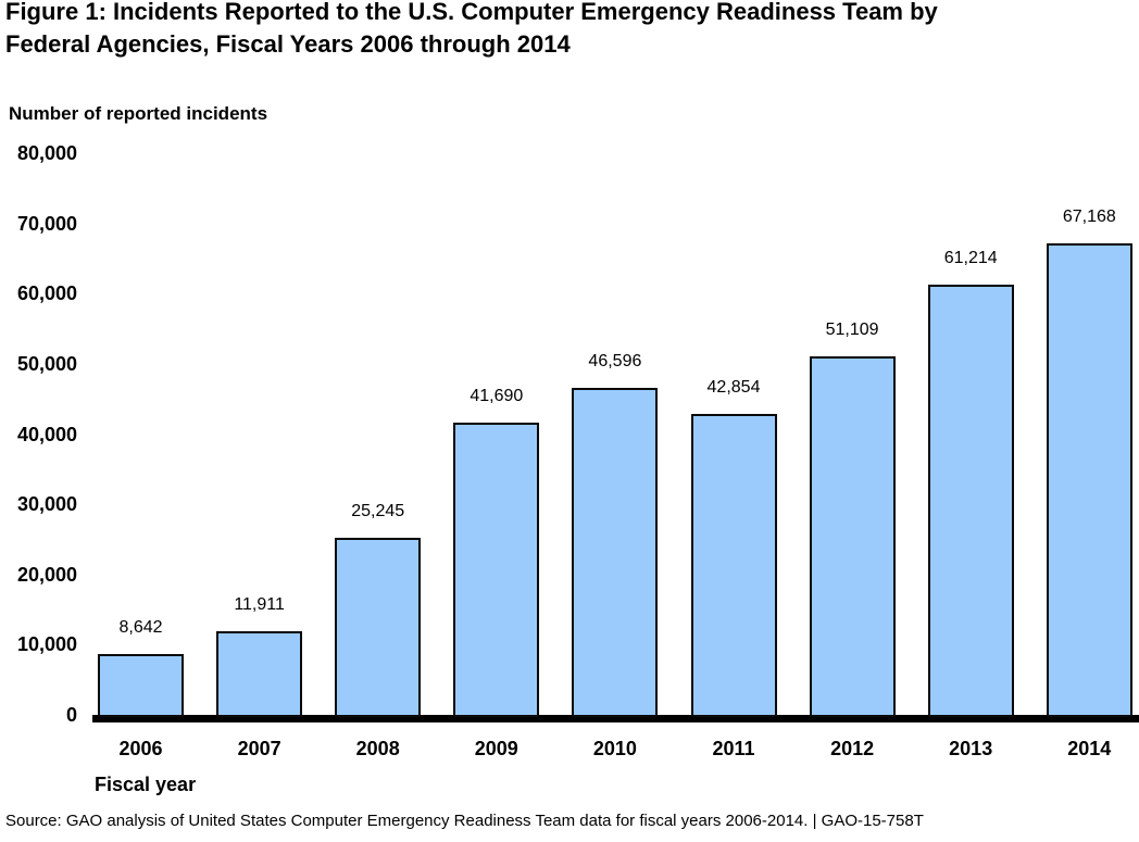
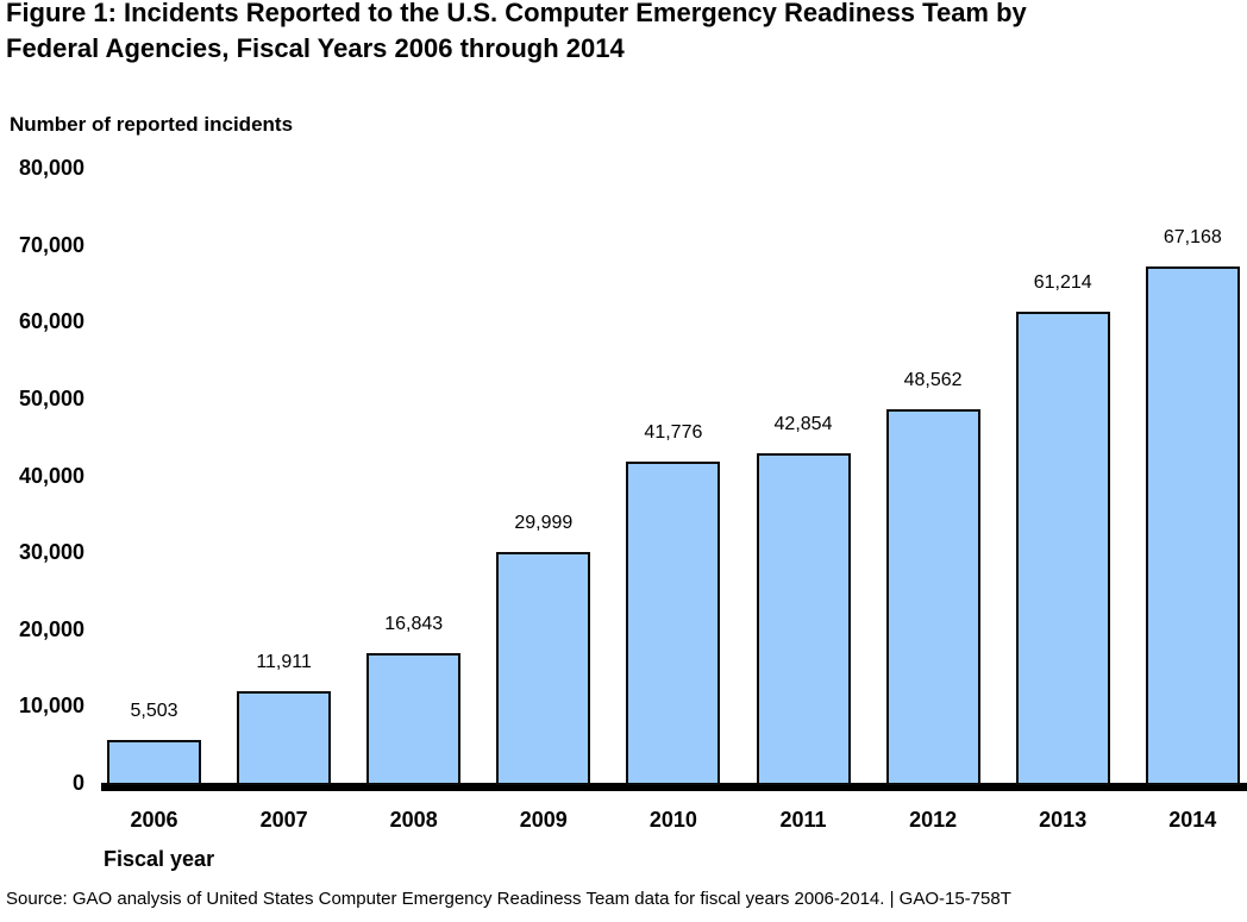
2006: 8,642 -> 5,503
2008: 25,245 -> 16,843
2009: 41,690 -> 29,999
2010: 46,596 -> 41,776
2012: 51,109 -> 48,562
